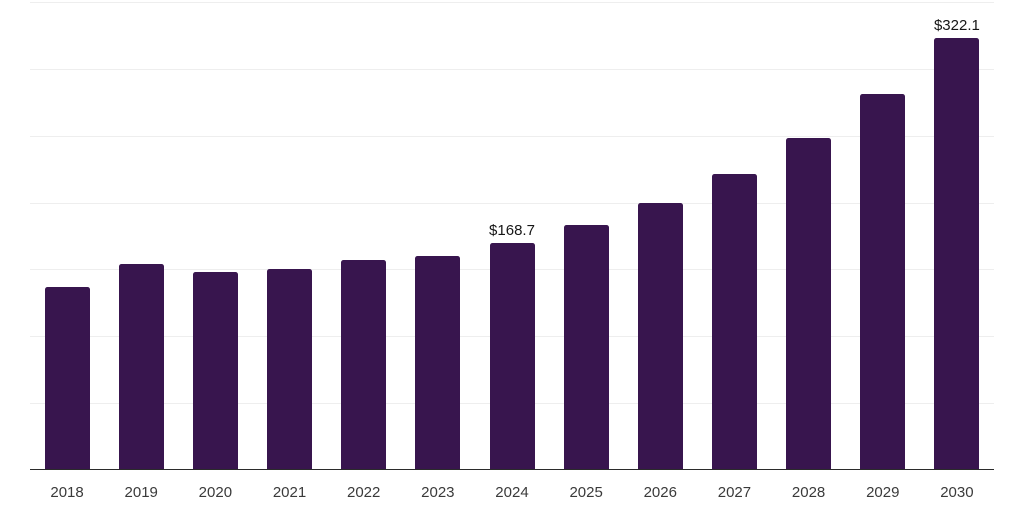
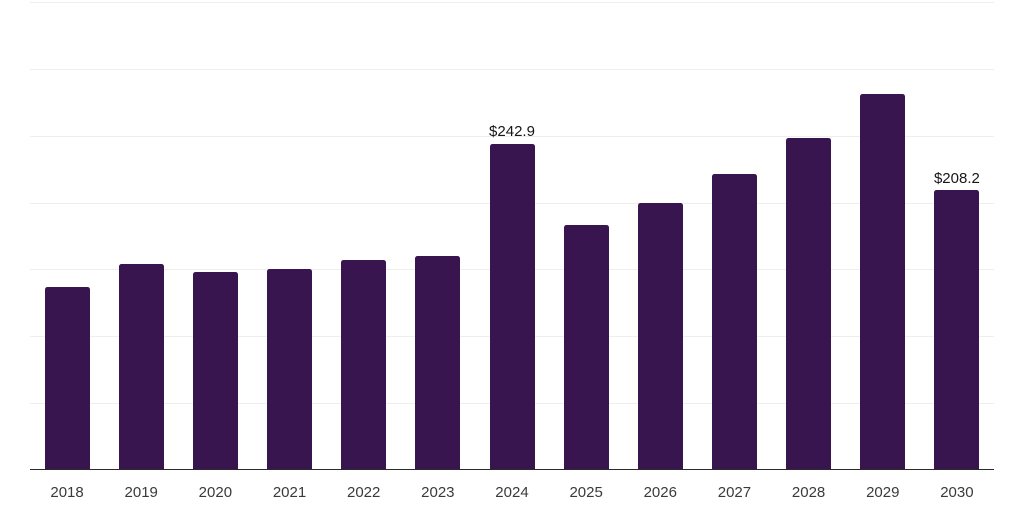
2024: $168.7 -> $242.9
2030: $322.1 -> $208.2
